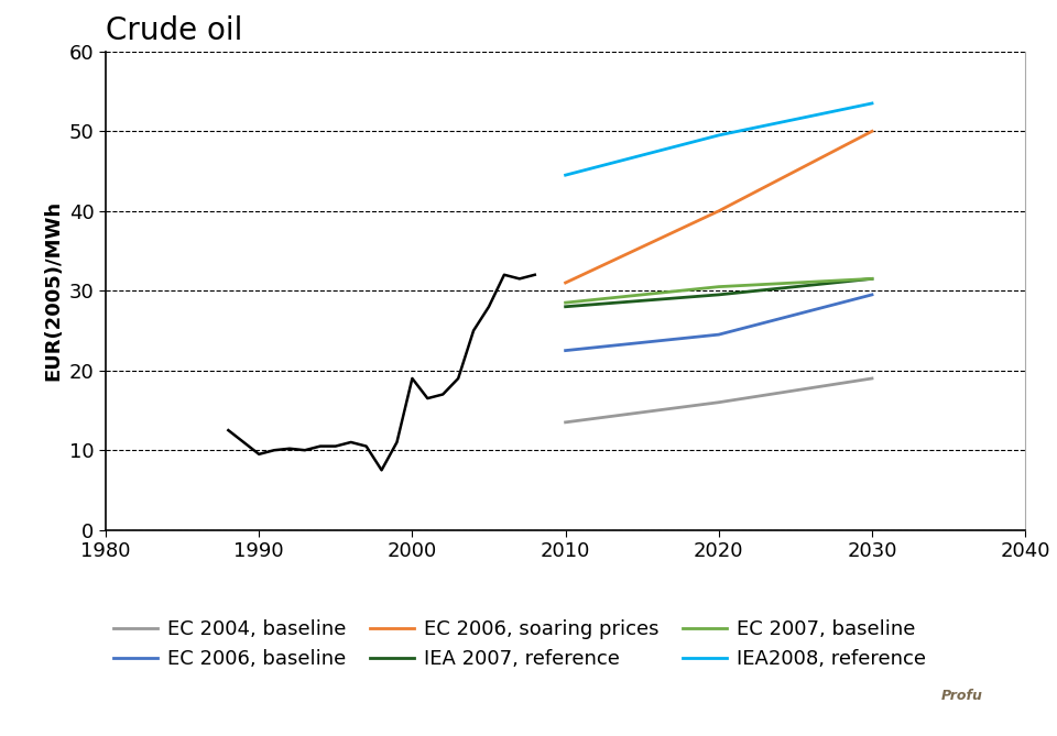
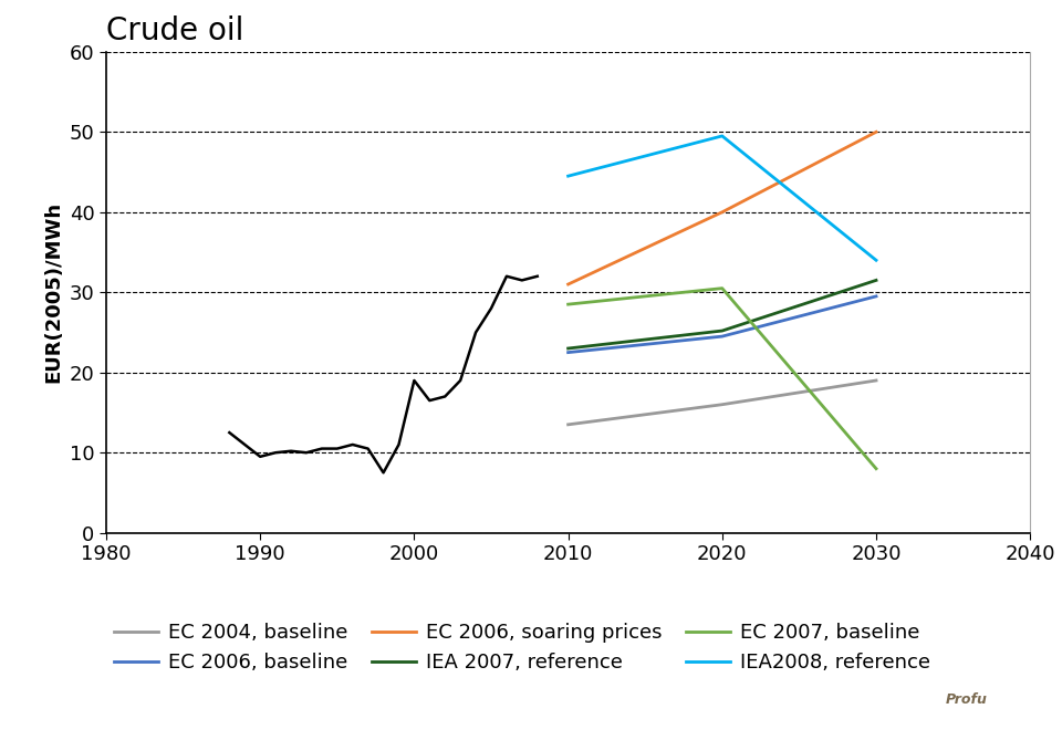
IEA 2007, reference/2010: 28.0 -> 23.0
IEA 2007, reference/2020: 29.5 -> 25.2
EC 2007, baseline/2030: 31.5 -> 8.0
IEA2008, reference/2030: 53.5 -> 34.0
